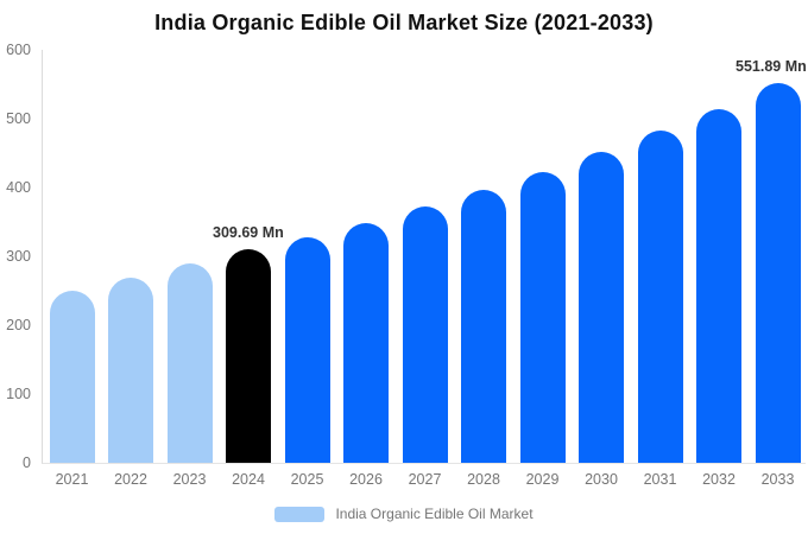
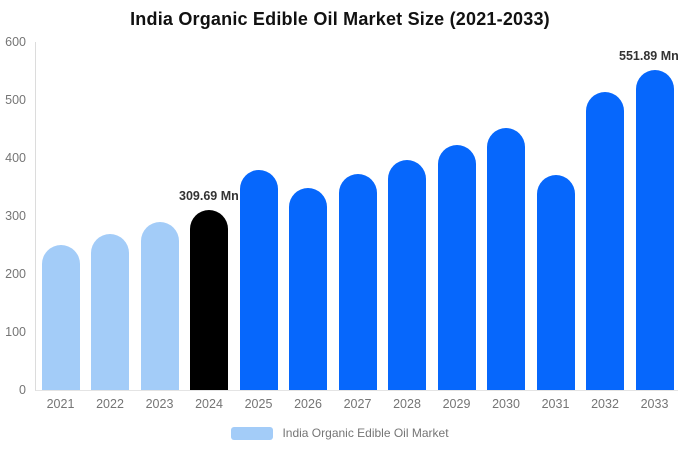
2025: 330 -> 380
2031: 480 -> 370
